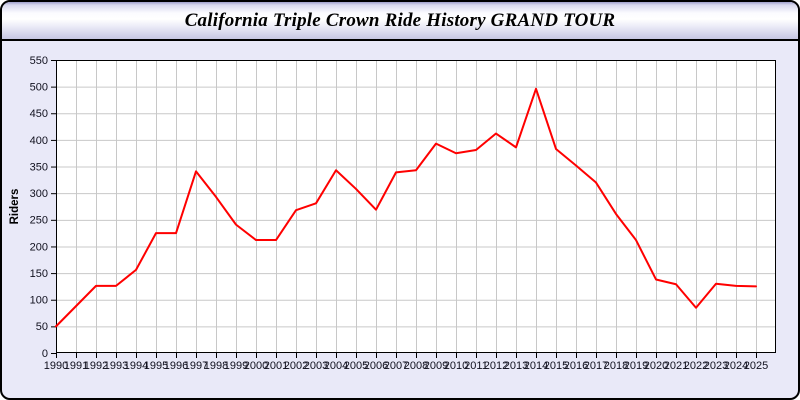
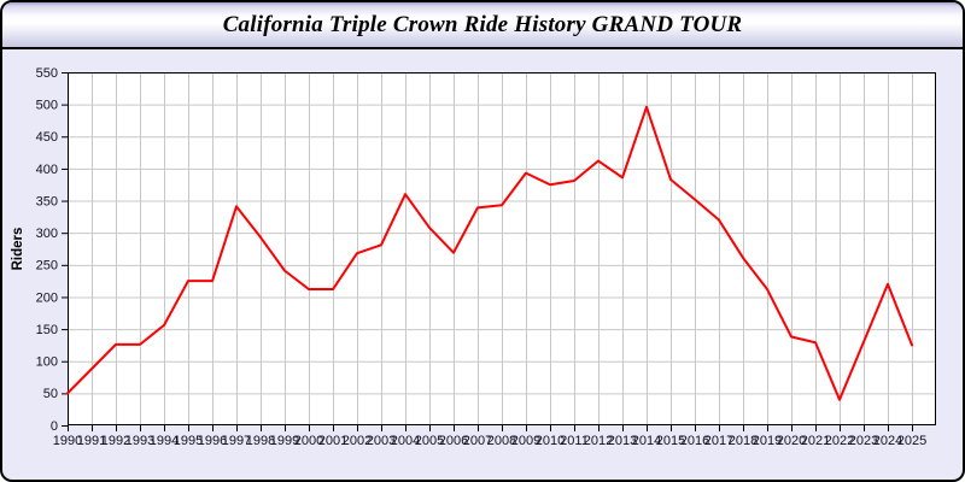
2004: 340 -> 360
2022: 80 -> 40
2024: 130 -> 220
